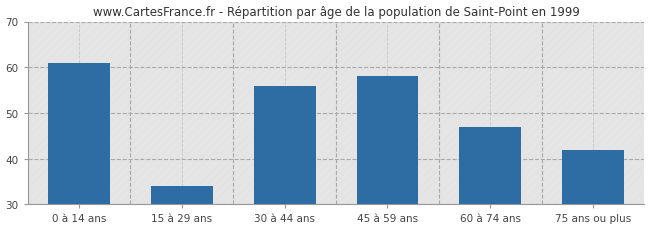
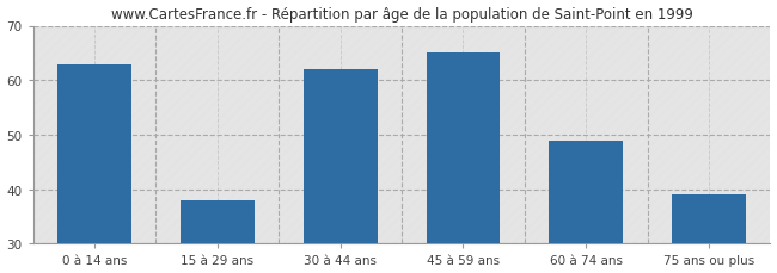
0 à 14 ans: 61 -> 63
15 à 29 ans: 34 -> 38
30 à 44 ans: 56 -> 62
45 à 59 ans: 58 -> 65
60 à 74 ans: 47 -> 49
75 ans ou plus: 42 -> 39
